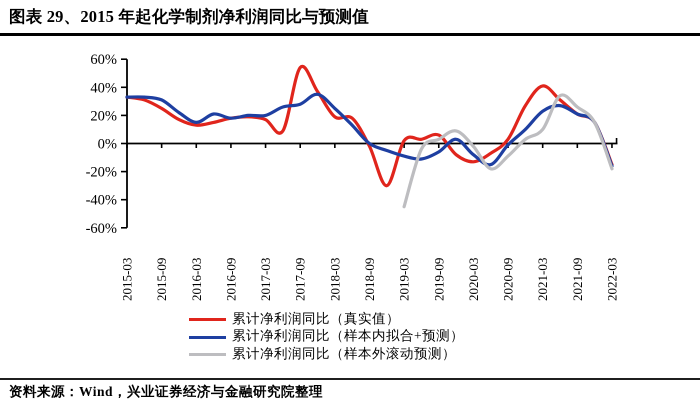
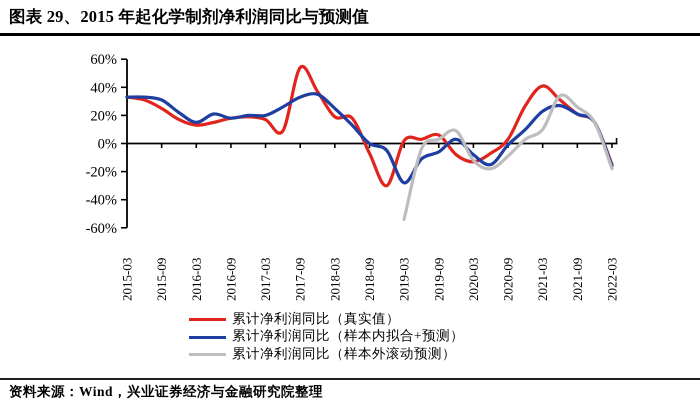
累计净利润同比（样本内拟合+预测）/2017-09: 28% -> 33%
累计净利润同比（真实值）/2018-09: -2% -> -7%
累计净利润同比（样本内拟合+预测）/2019-03: -9% -> -28%
累计净利润同比（样本外滚动预测）/2019-03: -45% -> -54%
累计净利润同比（样本外滚动预测）/2020-03: -2% -> -12%
